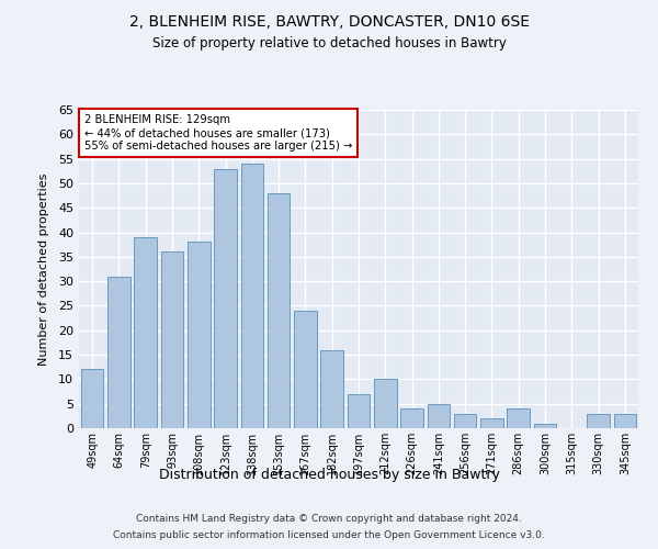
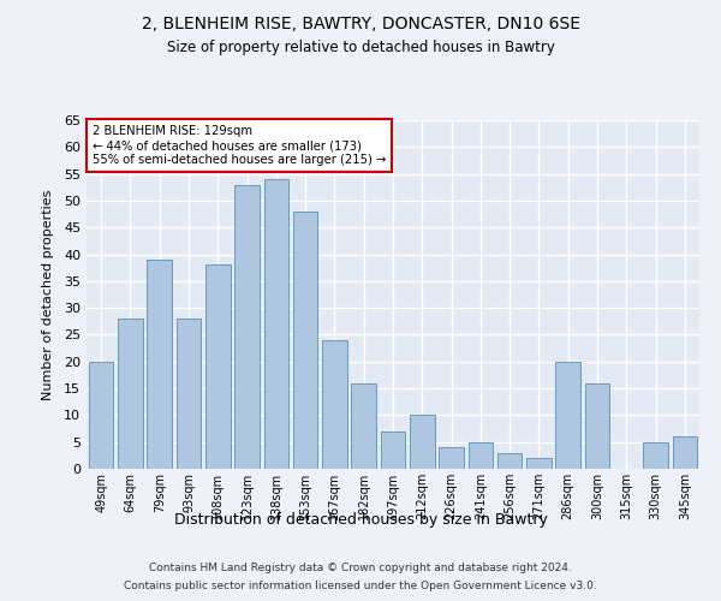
49sqm: 12 -> 20
64sqm: 31 -> 28
93sqm: 36 -> 28
286sqm: 4 -> 20
300sqm: 1 -> 16
330sqm: 3 -> 5
345sqm: 3 -> 6
